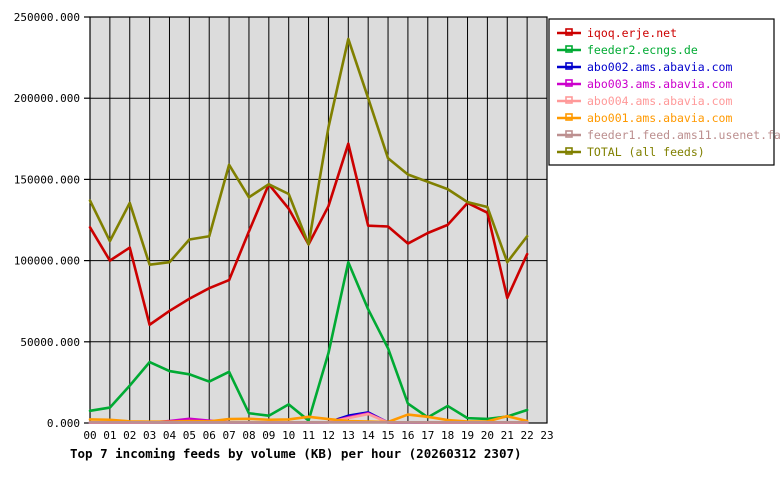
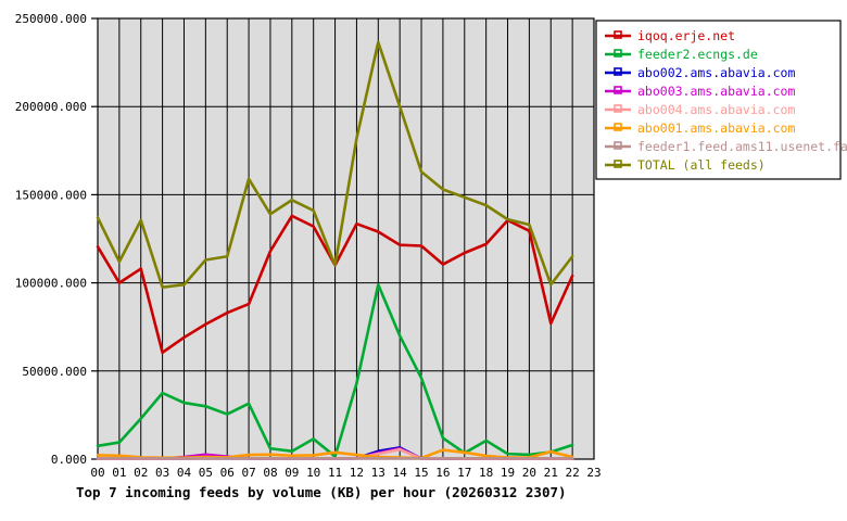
iqoq.erje.net/09: 147000 -> 138000
iqoq.erje.net/13: 172000 -> 129000
